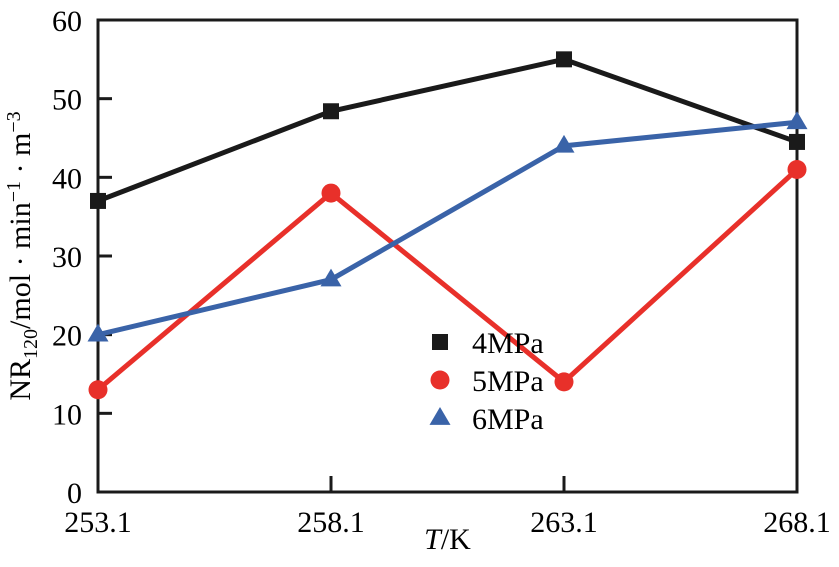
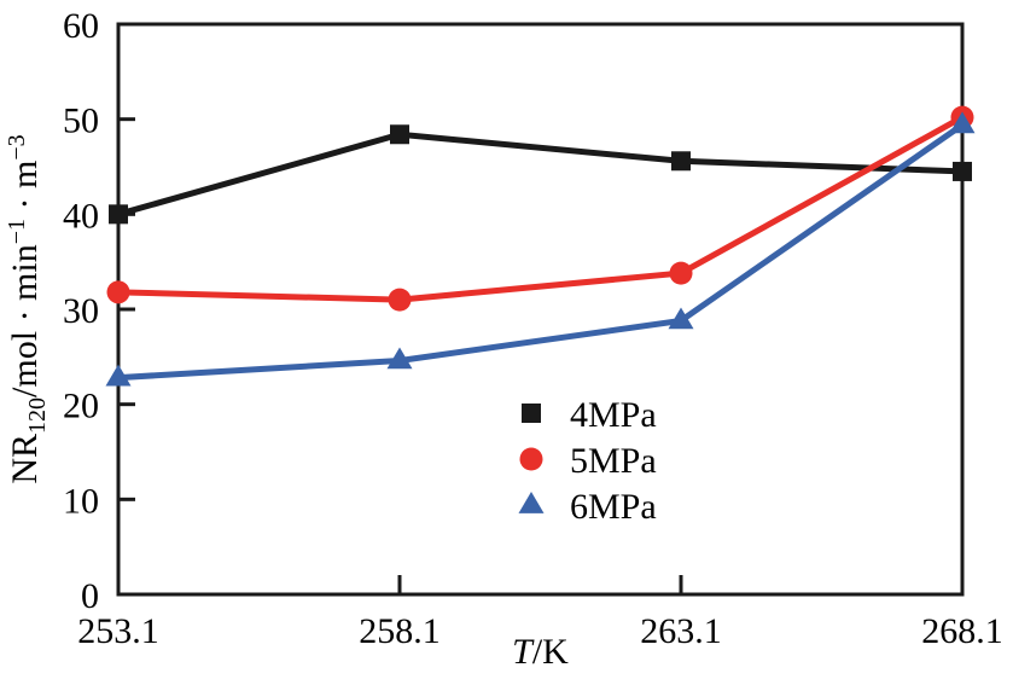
4MPa/253.1: 37 -> 40
5MPa/253.1: 13 -> 32
6MPa/253.1: 20 -> 23
5MPa/258.1: 38 -> 31
6MPa/258.1: 27 -> 25
4MPa/263.1: 55 -> 46
5MPa/263.1: 14 -> 34
6MPa/263.1: 44 -> 29
5MPa/268.1: 41 -> 50
6MPa/268.1: 47 -> 49
